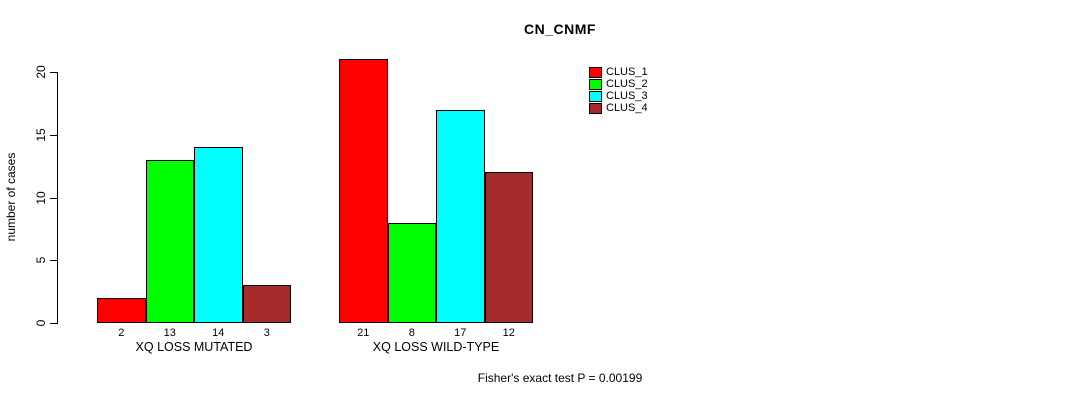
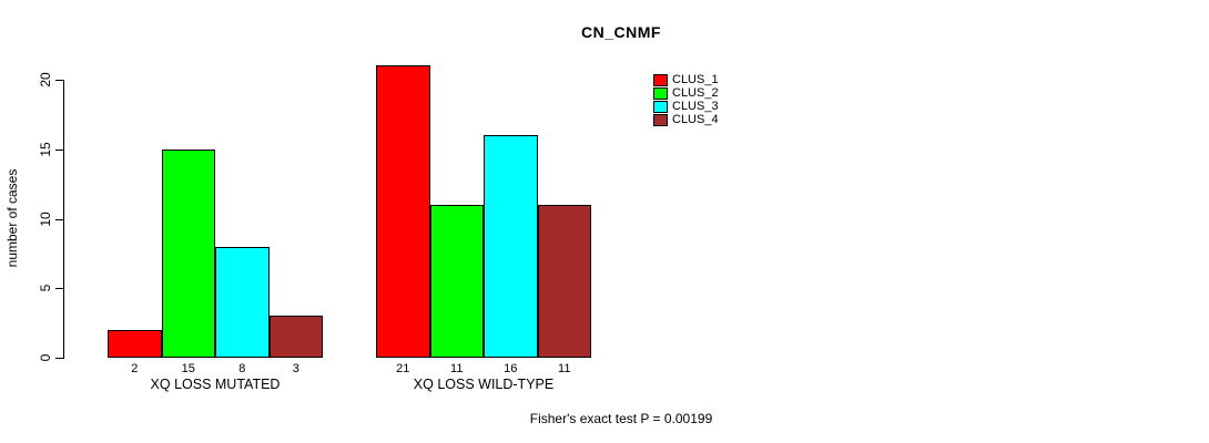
CLUS_2/XQ LOSS MUTATED: 13 -> 15
CLUS_3/XQ LOSS MUTATED: 14 -> 8
CLUS_2/XQ LOSS WILD-TYPE: 8 -> 11
CLUS_3/XQ LOSS WILD-TYPE: 17 -> 16
CLUS_4/XQ LOSS WILD-TYPE: 12 -> 11
